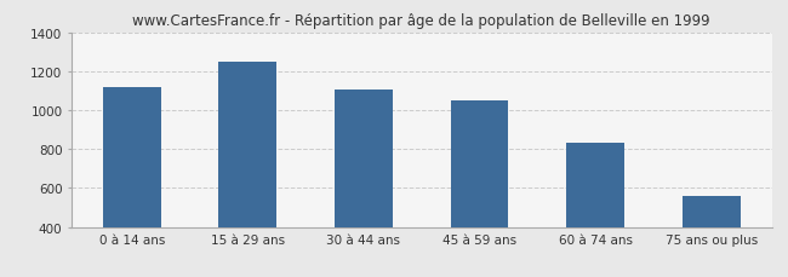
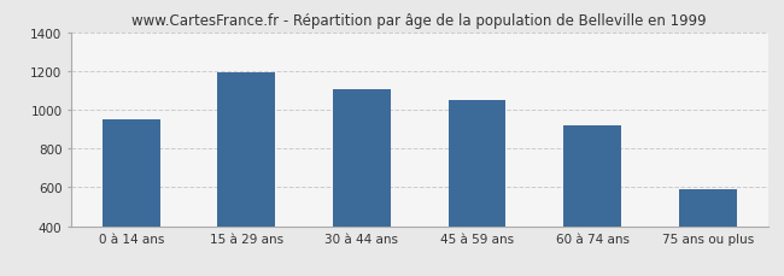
0 à 14 ans: 1120 -> 950
15 à 29 ans: 1250 -> 1190
60 à 74 ans: 830 -> 920
75 ans ou plus: 560 -> 590
